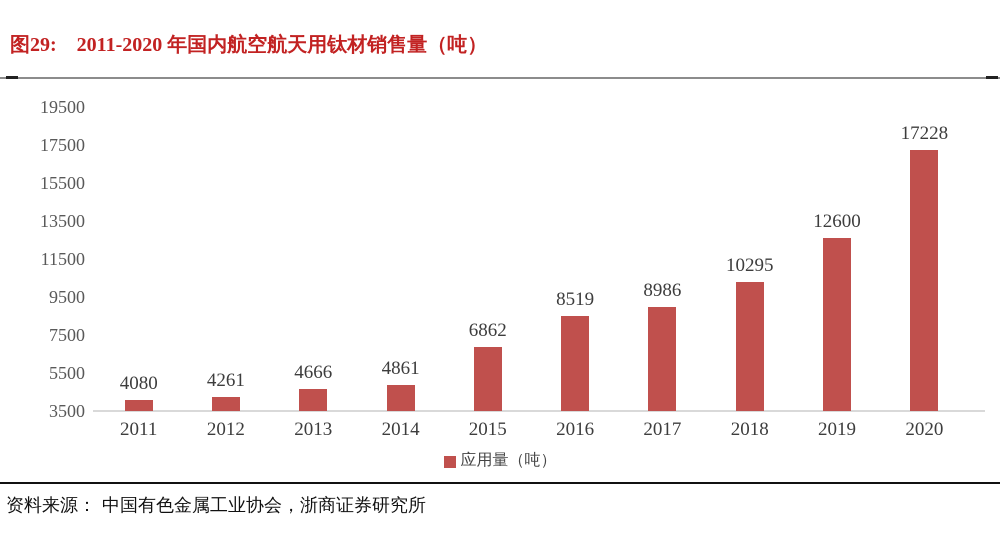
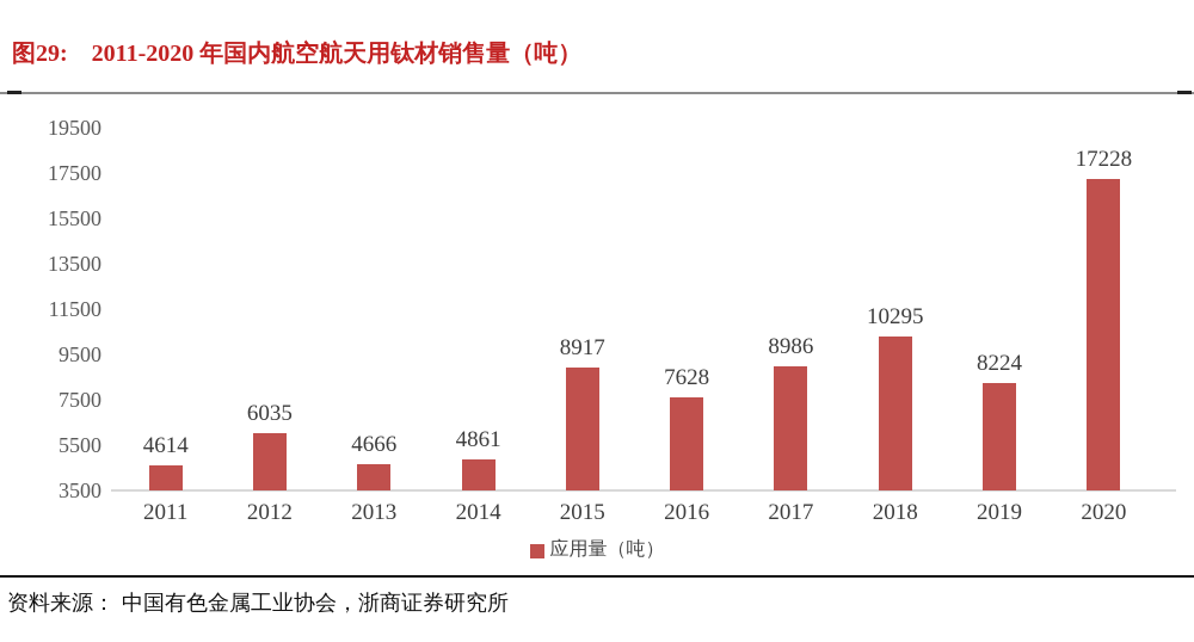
2011: 4080 -> 4614
2012: 4261 -> 6035
2015: 6862 -> 8917
2016: 8519 -> 7628
2019: 12600 -> 8224
